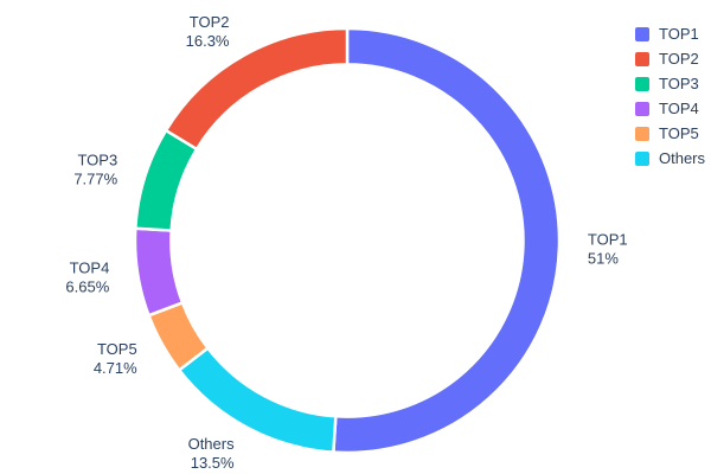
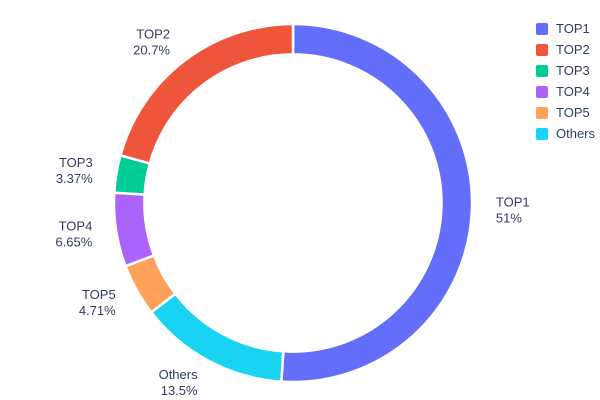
TOP2: 16.3% -> 20.7%
TOP3: 7.77% -> 3.37%
